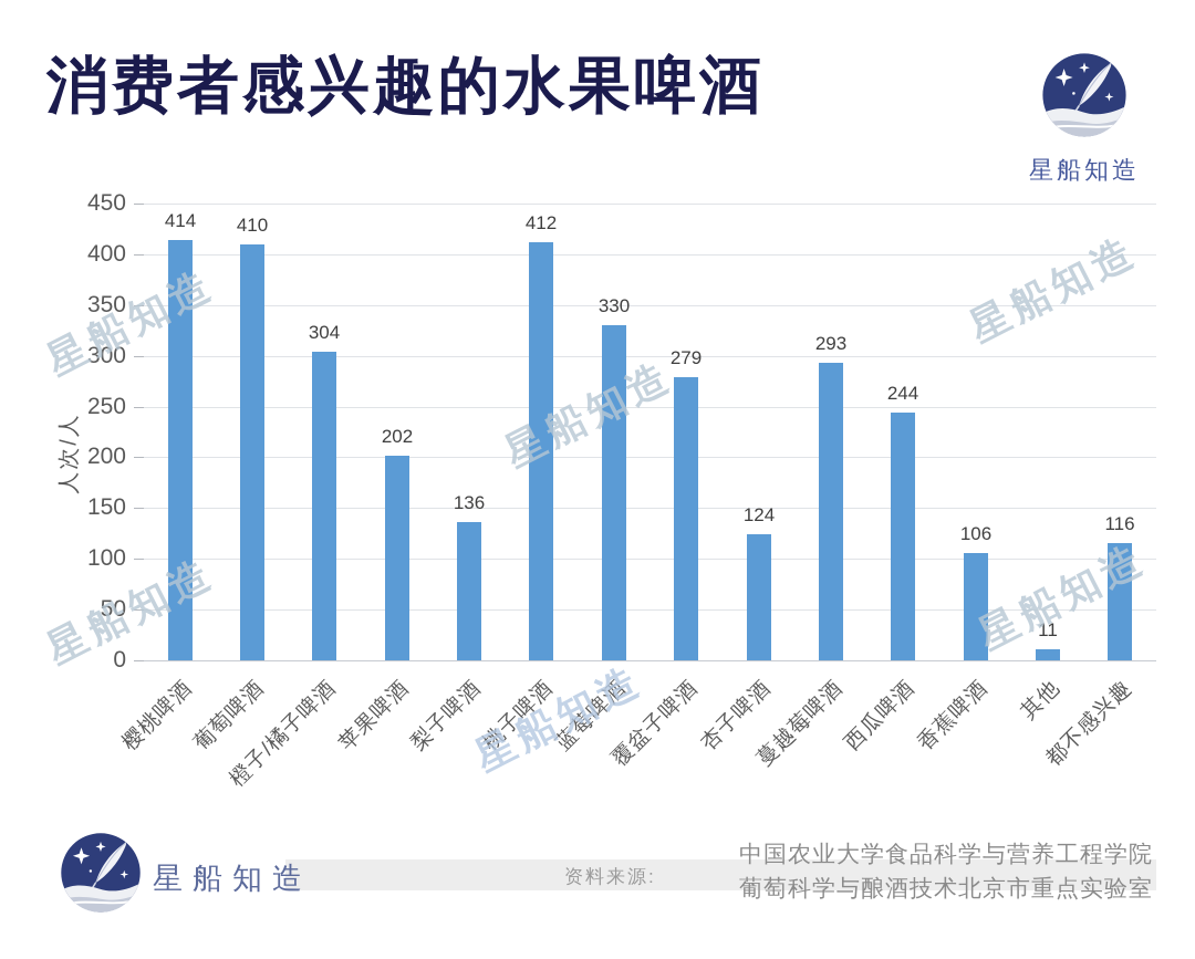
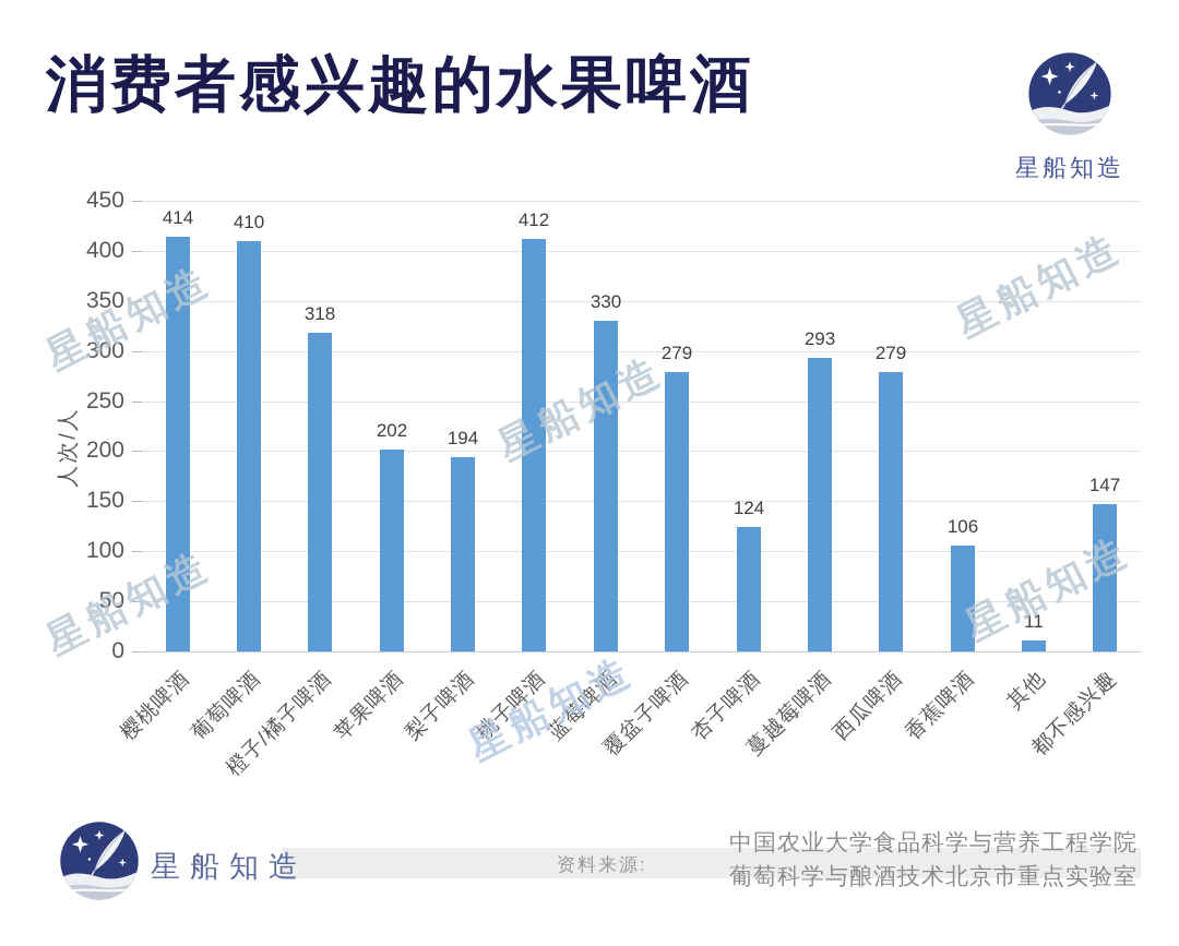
橙子/橘子啤酒: 304 -> 318
梨子啤酒: 136 -> 194
西瓜啤酒: 244 -> 279
都不感兴趣: 116 -> 147
